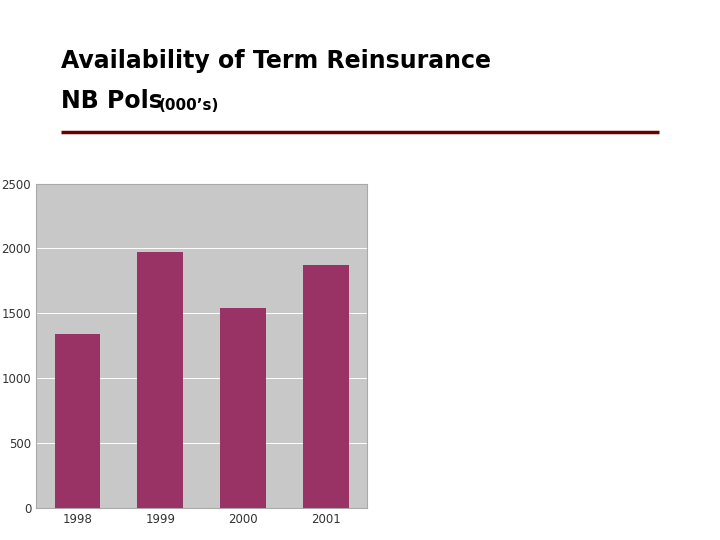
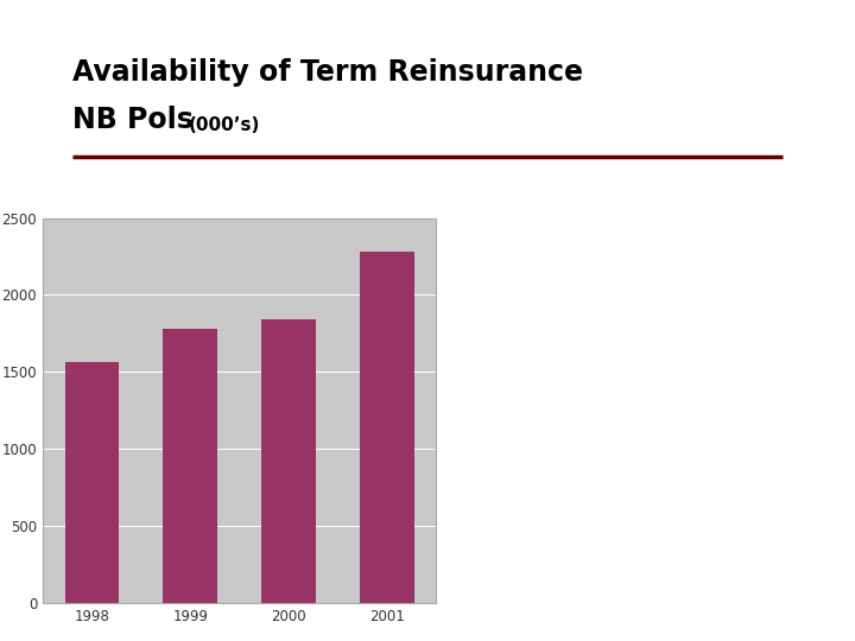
1998: 1340 -> 1560
1999: 1970 -> 1780
2000: 1540 -> 1840
2001: 1870 -> 2280
